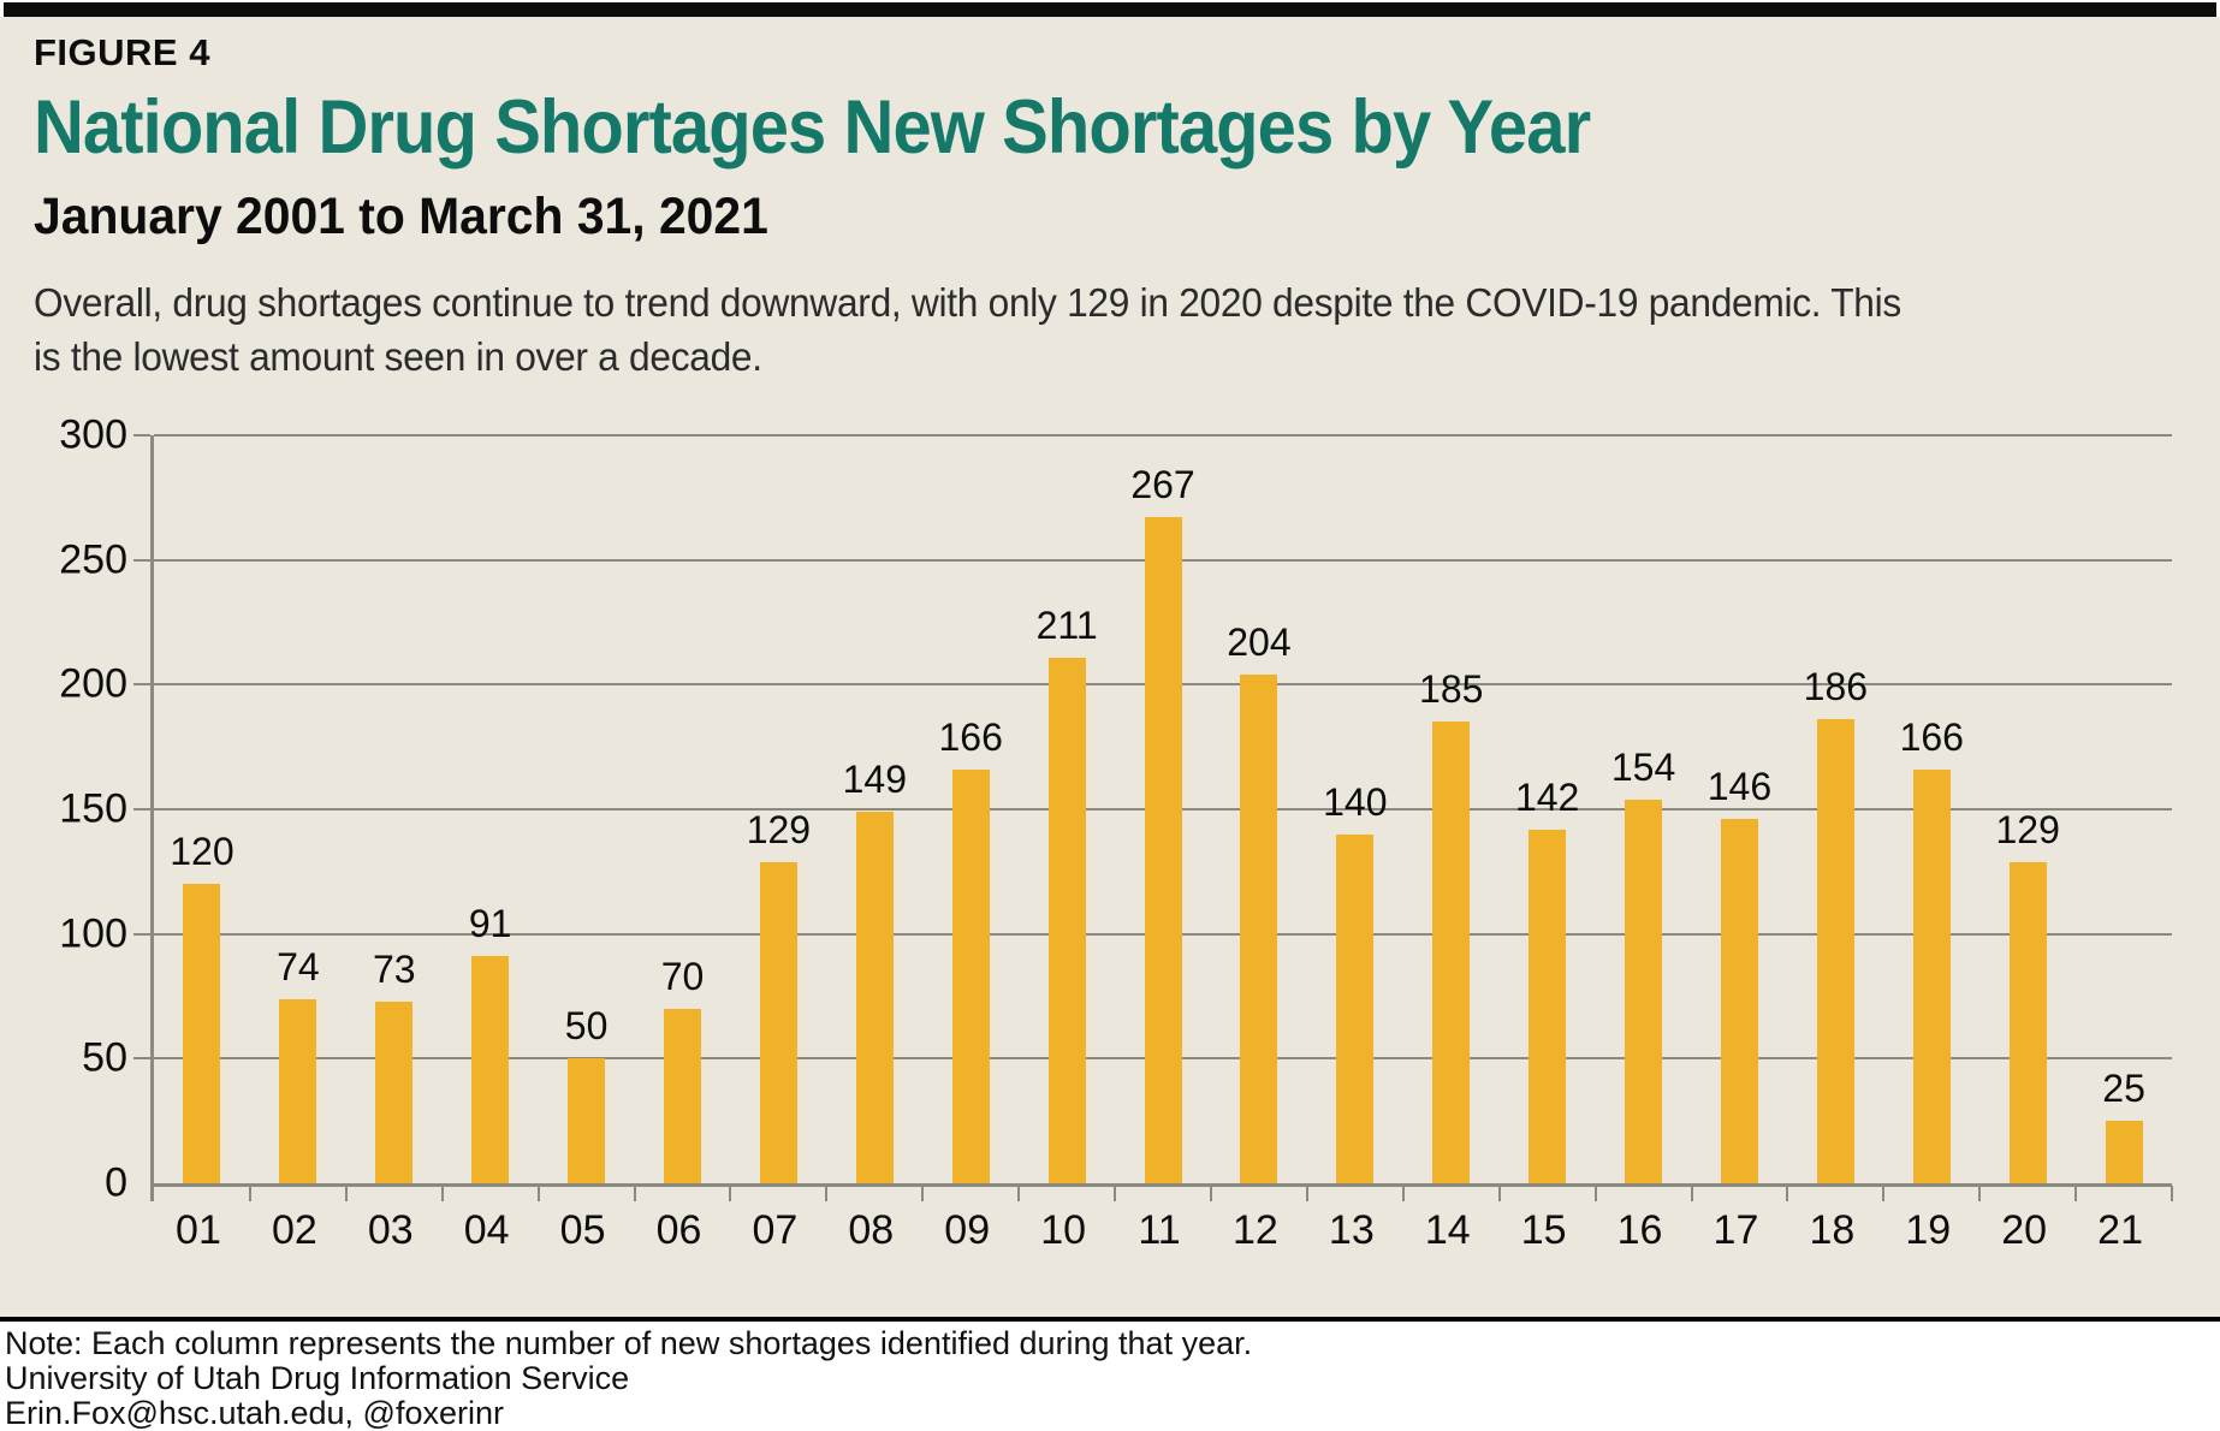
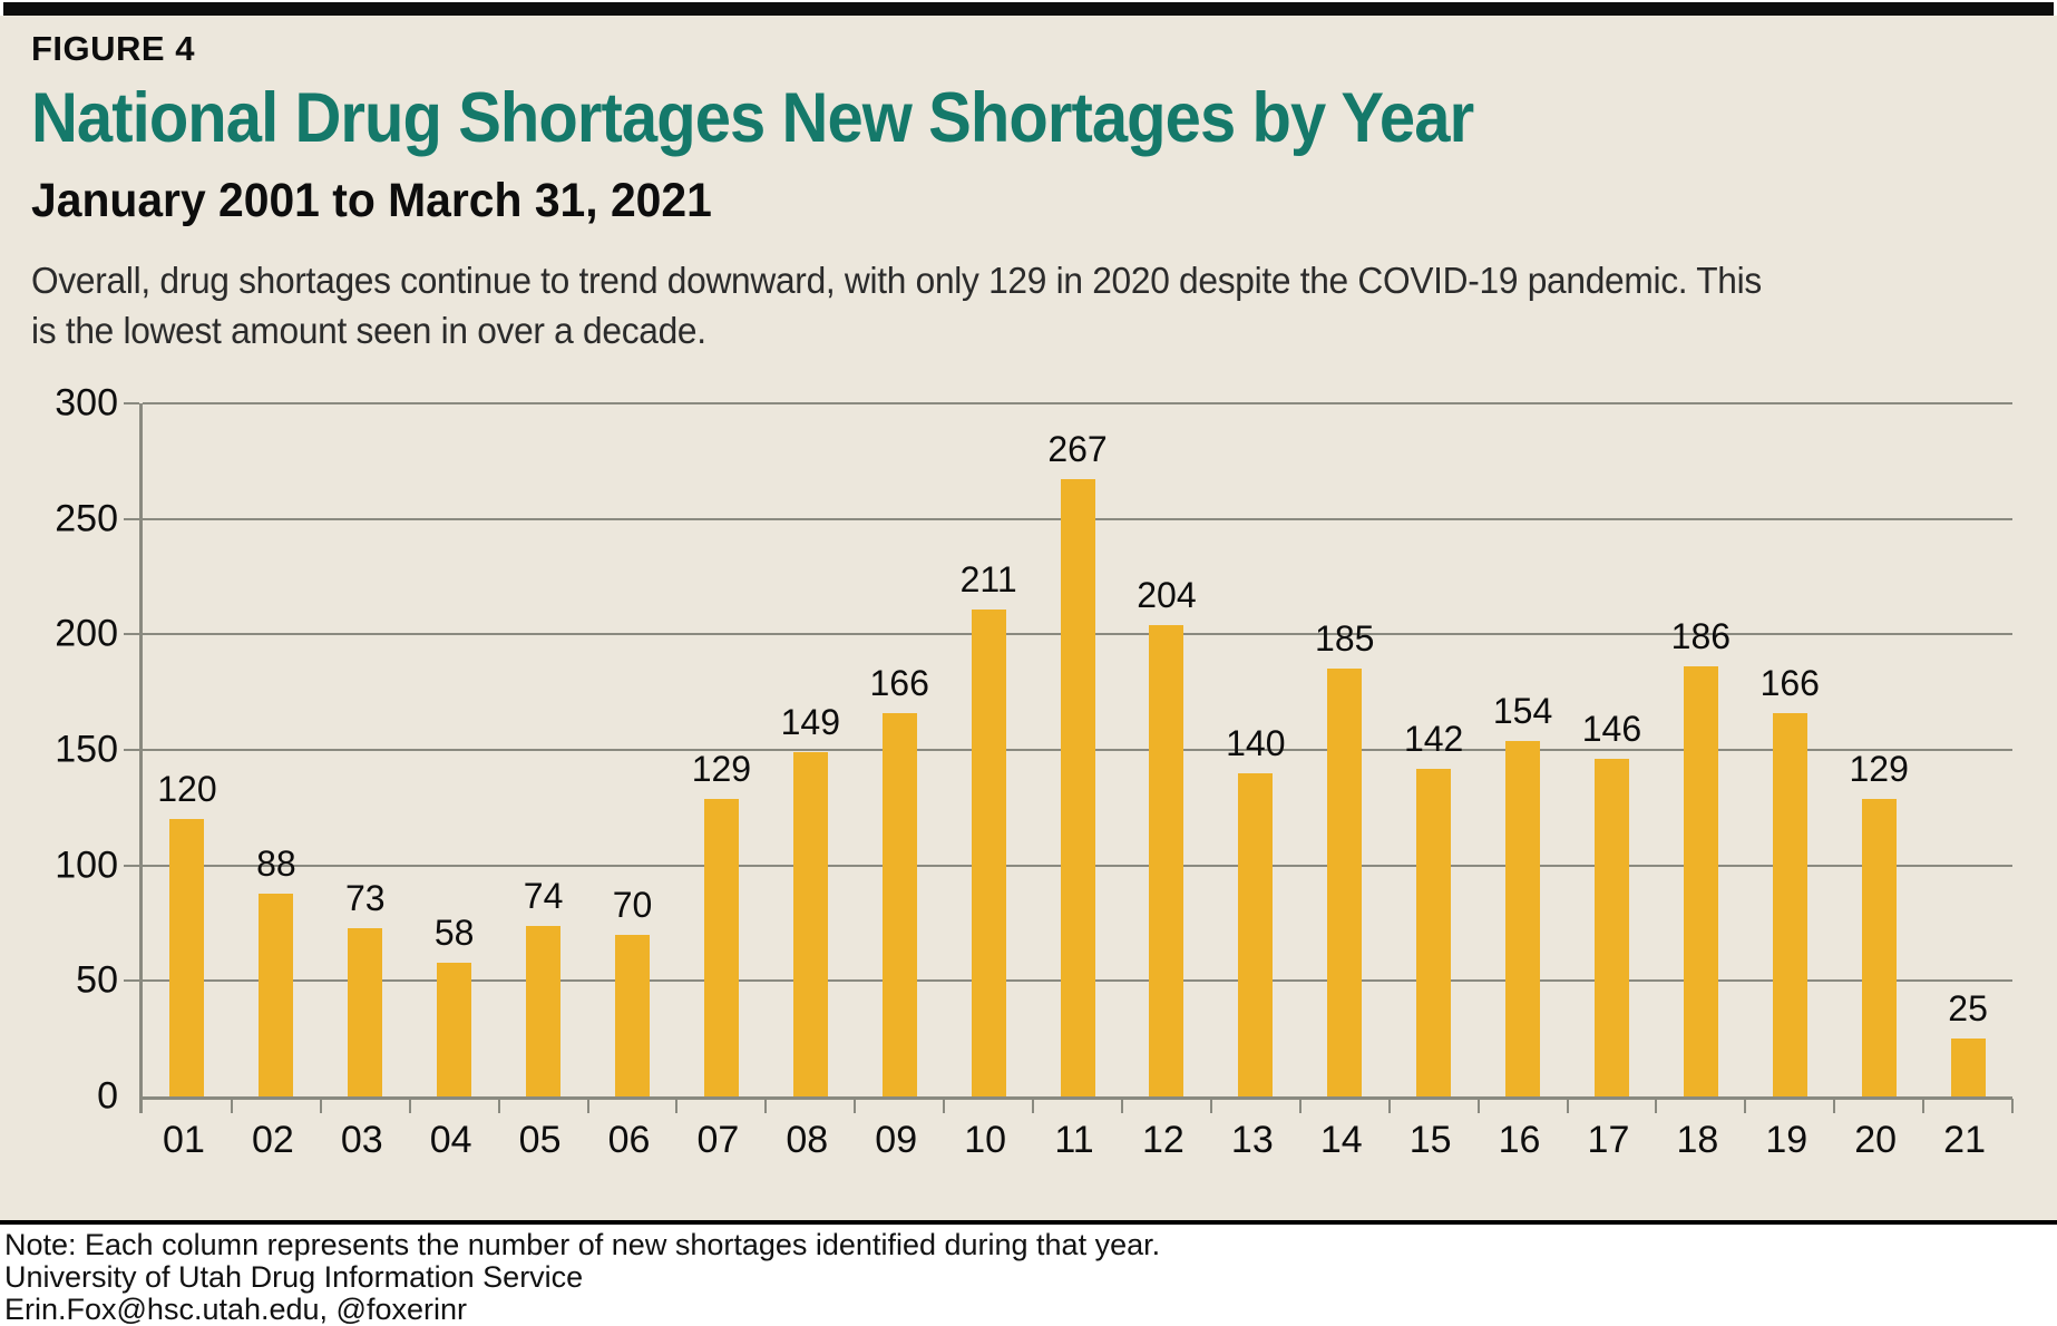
02: 74 -> 88
04: 91 -> 58
05: 50 -> 74
